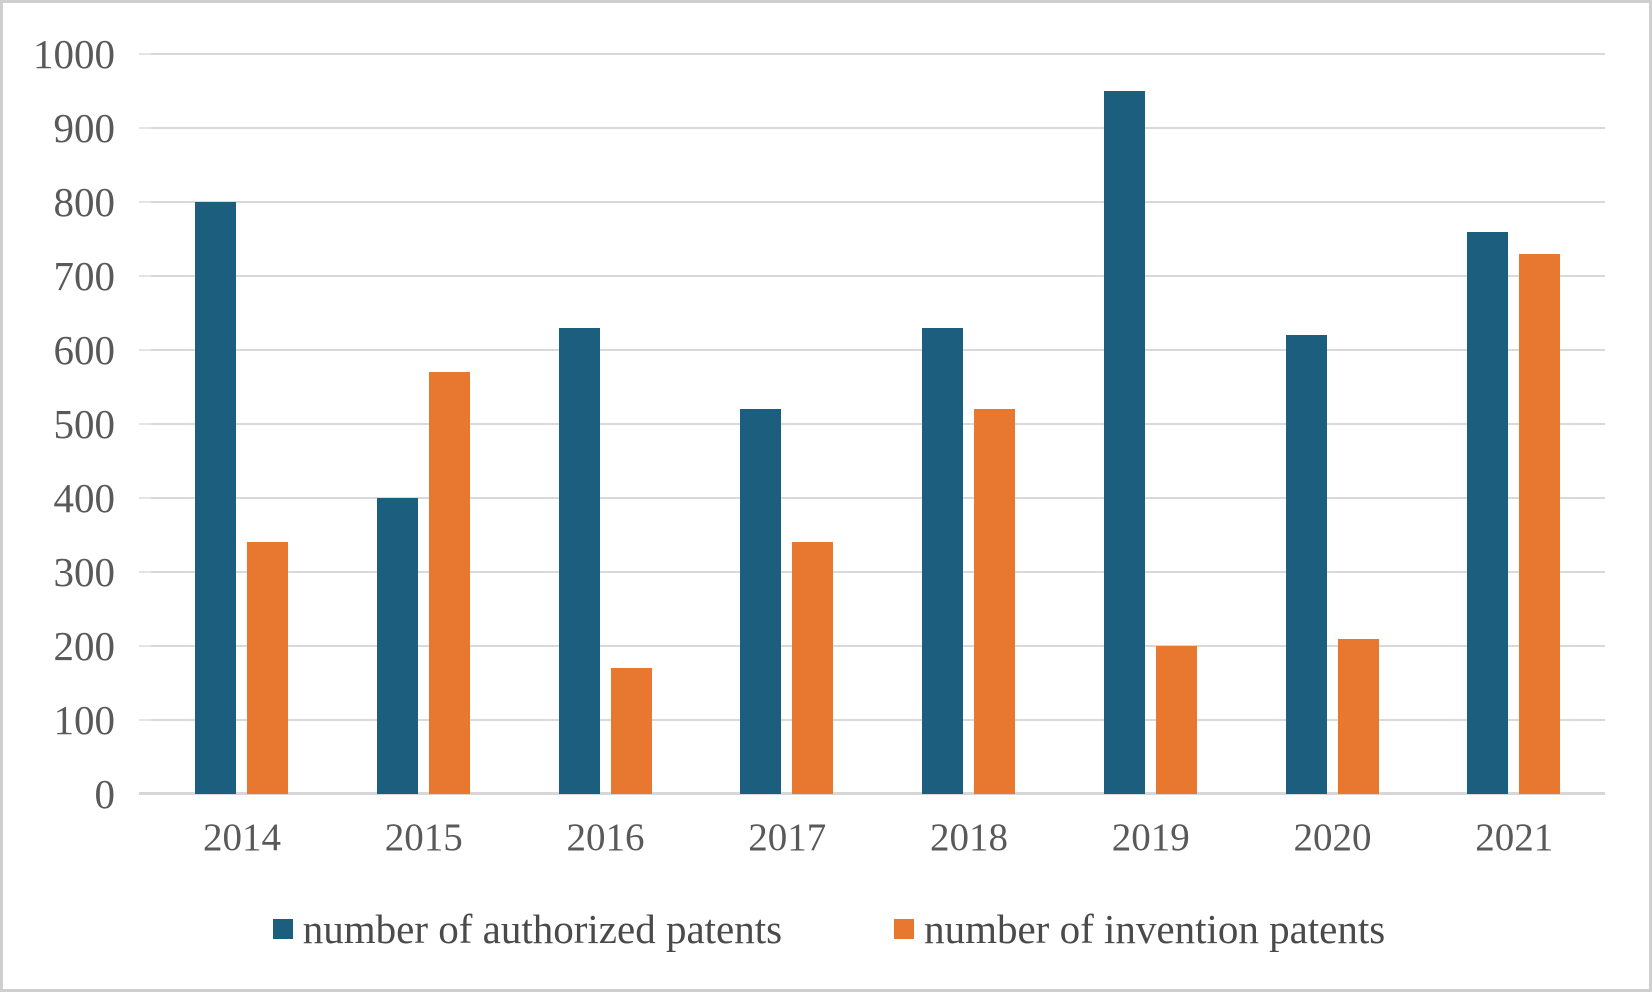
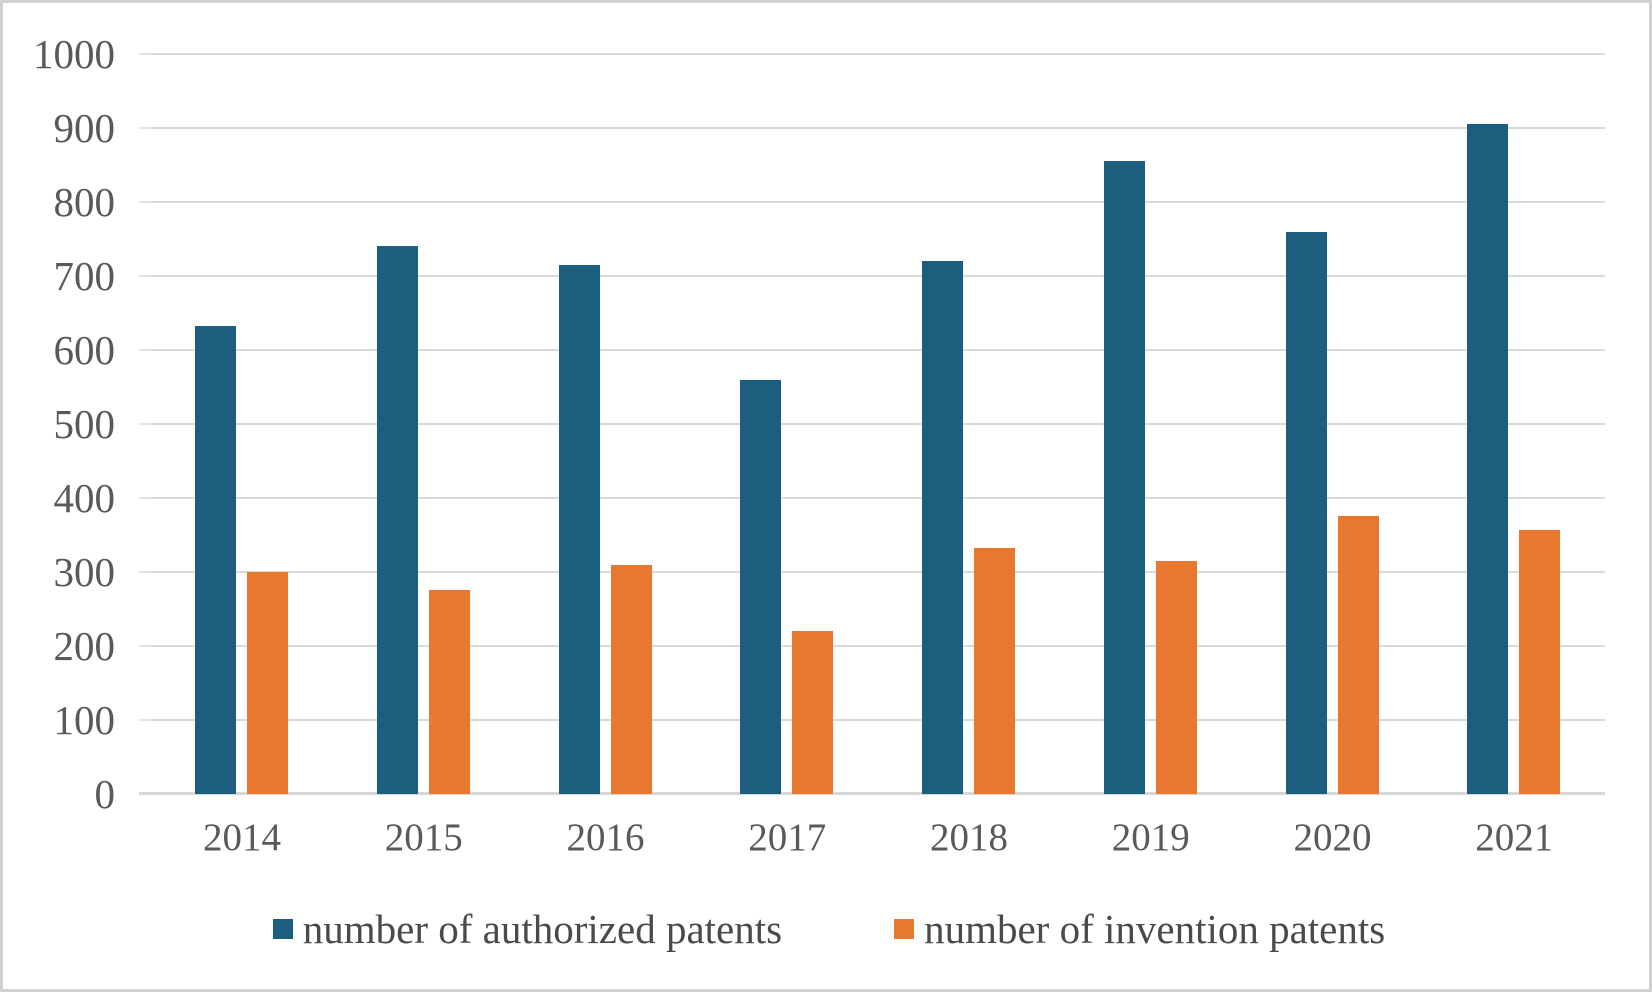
number of authorized patents/2014: 800 -> 630
number of invention patents/2014: 340 -> 300
number of authorized patents/2015: 400 -> 740
number of invention patents/2015: 570 -> 280
number of authorized patents/2016: 630 -> 720
number of invention patents/2016: 170 -> 310
number of authorized patents/2017: 520 -> 560
number of invention patents/2017: 340 -> 220
number of authorized patents/2018: 630 -> 720
number of invention patents/2018: 520 -> 330
number of authorized patents/2019: 950 -> 860
number of invention patents/2019: 200 -> 320
number of authorized patents/2020: 620 -> 760
number of invention patents/2020: 210 -> 380
number of authorized patents/2021: 760 -> 900
number of invention patents/2021: 730 -> 360
